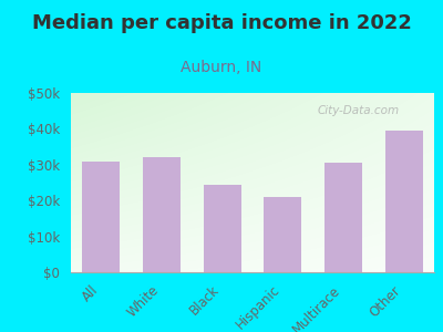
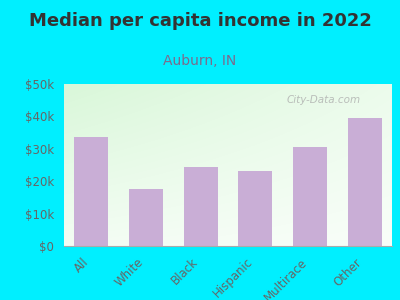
All: $31.0k -> $33.5k
White: $32.0k -> $17.5k
Hispanic: $21.0k -> $23.0k
